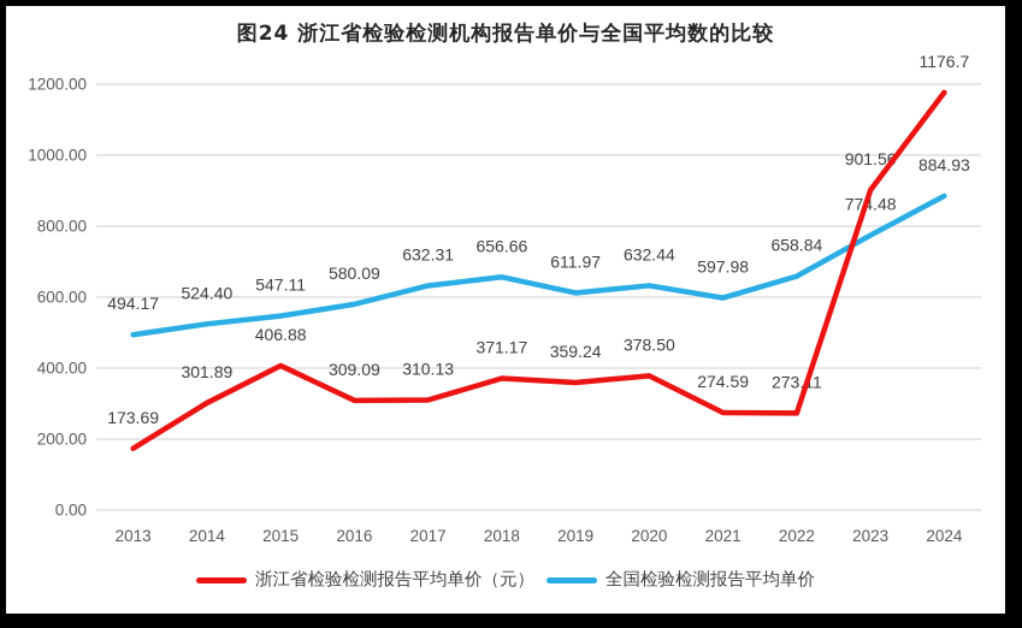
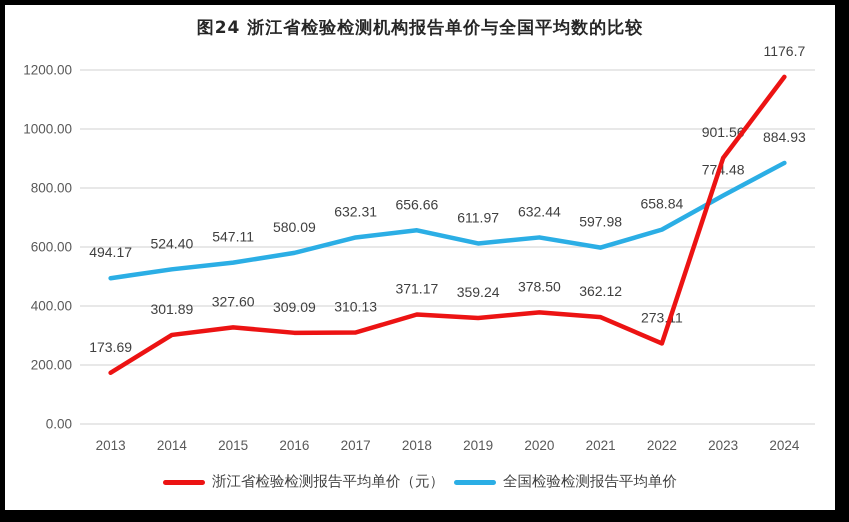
浙江省检验检测报告平均单价（元）/2015: 406.88 -> 327.60
浙江省检验检测报告平均单价（元）/2021: 274.59 -> 362.12
